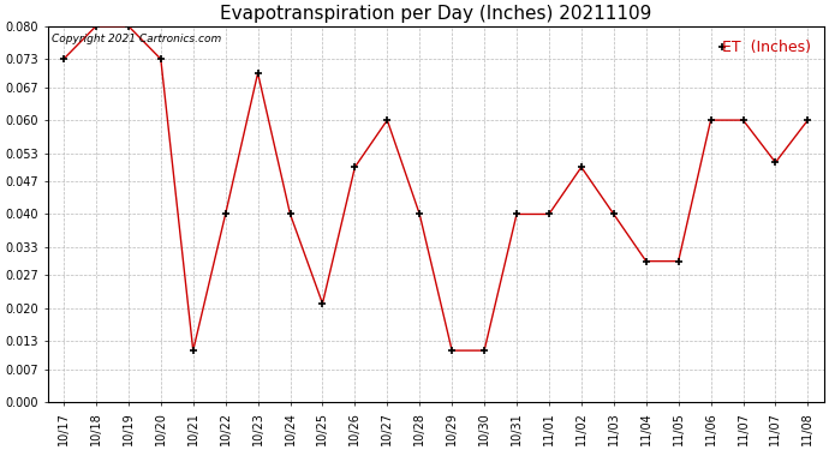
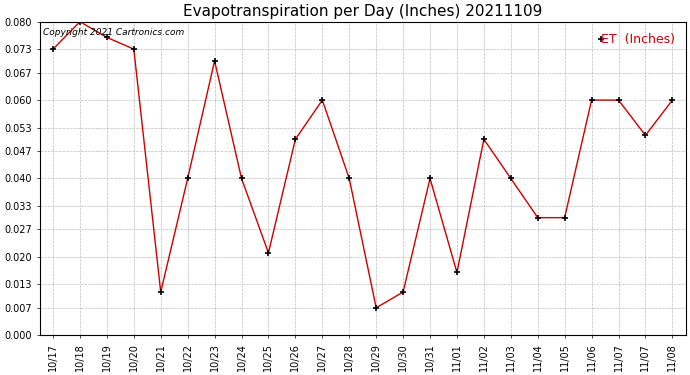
10/19: 0.080 -> 0.076
10/29: 0.011 -> 0.007
11/01: 0.040 -> 0.016
